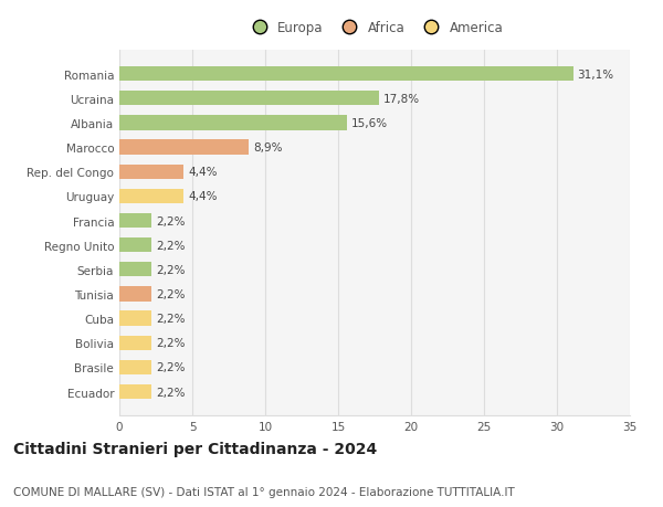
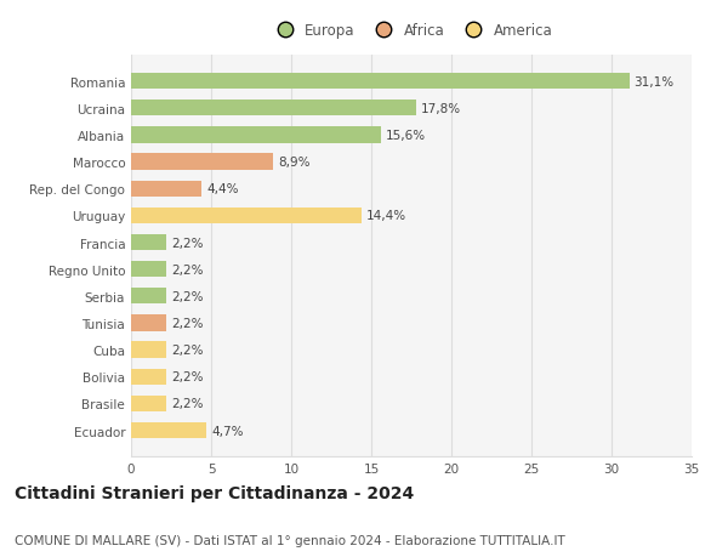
Uruguay: 4,4% -> 14,4%
Ecuador: 2,2% -> 4,7%
